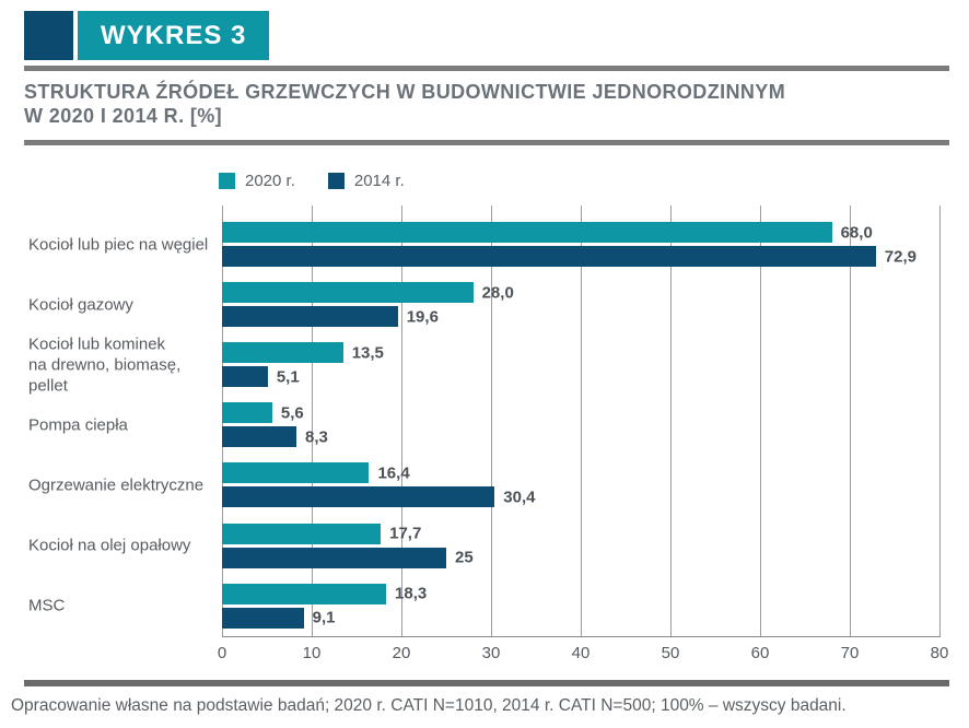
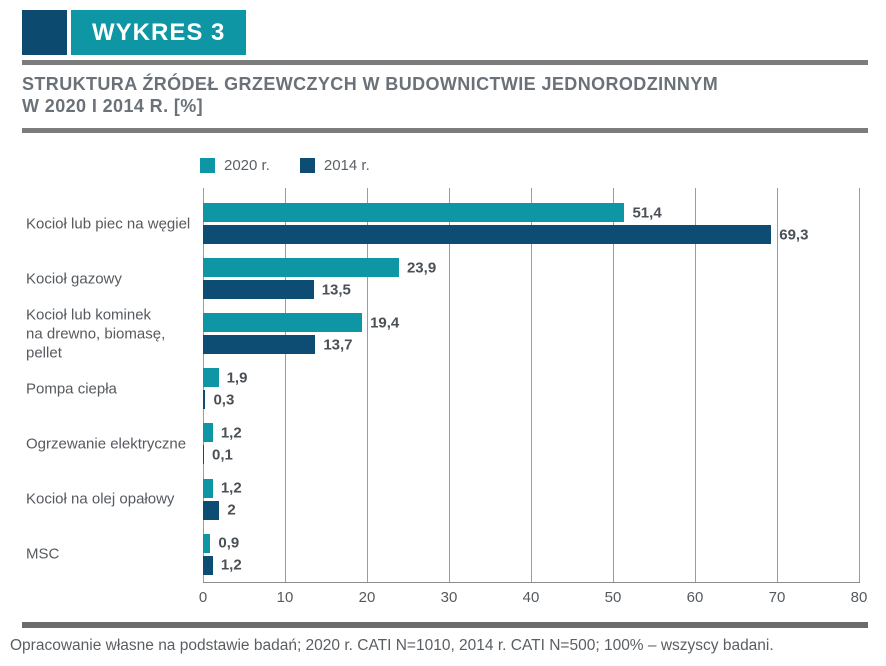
2020 r./Kocioł lub piec na węgiel: 68,0 -> 51,4
2014 r./Kocioł lub piec na węgiel: 72,9 -> 69,3
2020 r./Kocioł gazowy: 28,0 -> 23,9
2014 r./Kocioł gazowy: 19,6 -> 13,5
2020 r./Kocioł lub kominek na drewno, biomasę, pellet: 13,5 -> 19,4
2014 r./Kocioł lub kominek na drewno, biomasę, pellet: 5,1 -> 13,7
2020 r./Pompa ciepła: 5,6 -> 1,9
2014 r./Pompa ciepła: 8,3 -> 0,3
2020 r./Ogrzewanie elektryczne: 16,4 -> 1,2
2014 r./Ogrzewanie elektryczne: 30,4 -> 0,1
2020 r./Kocioł na olej opałowy: 17,7 -> 1,2
2014 r./Kocioł na olej opałowy: 25 -> 2
2020 r./MSC: 18,3 -> 0,9
2014 r./MSC: 9,1 -> 1,2
